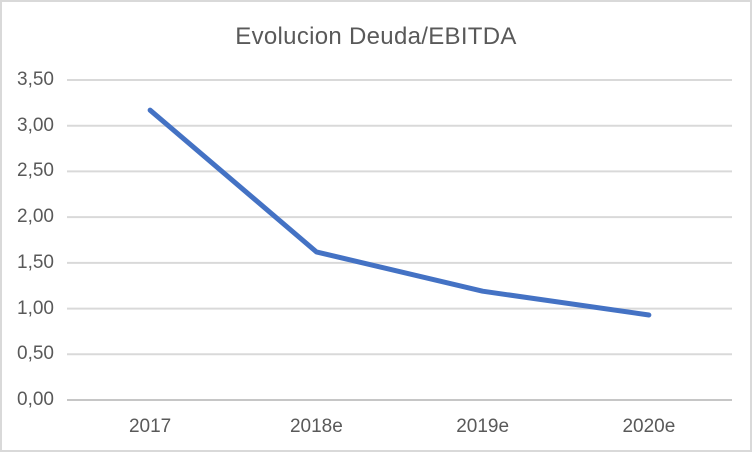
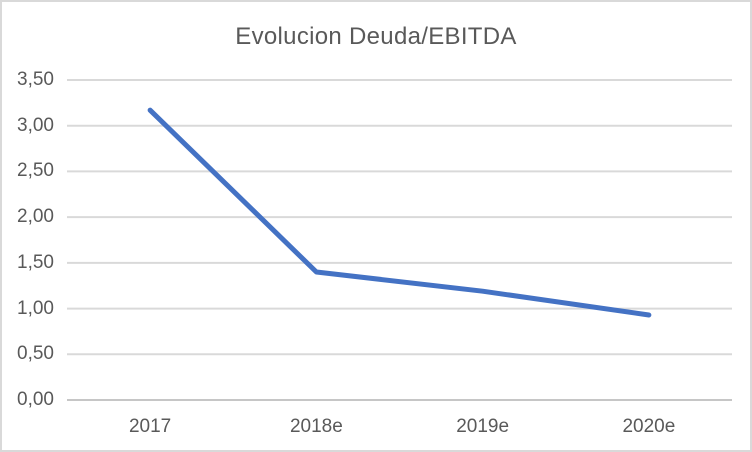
2018e: 1,6 -> 1,4
